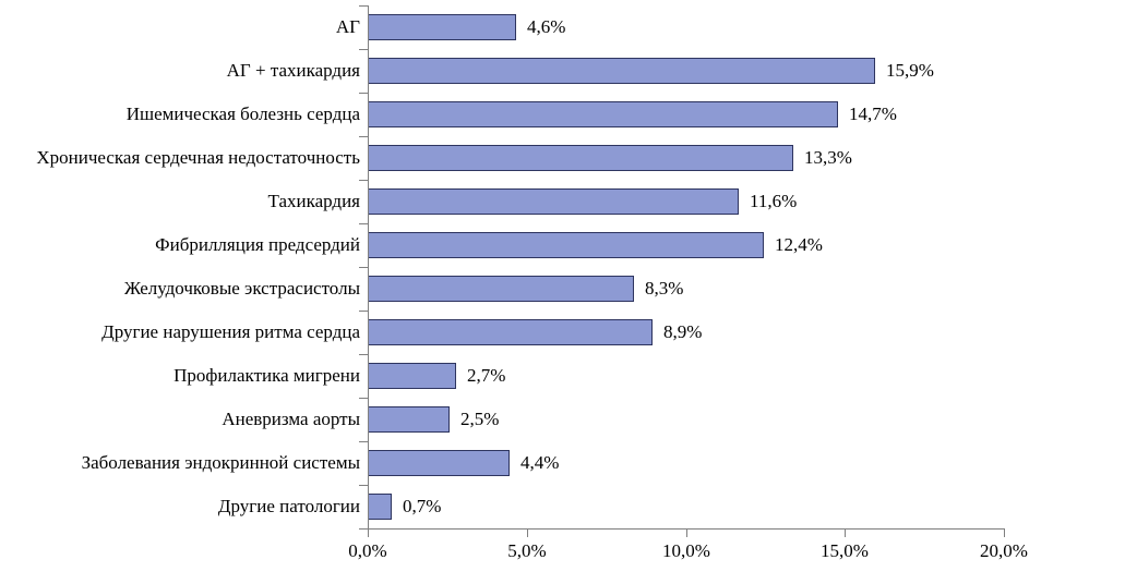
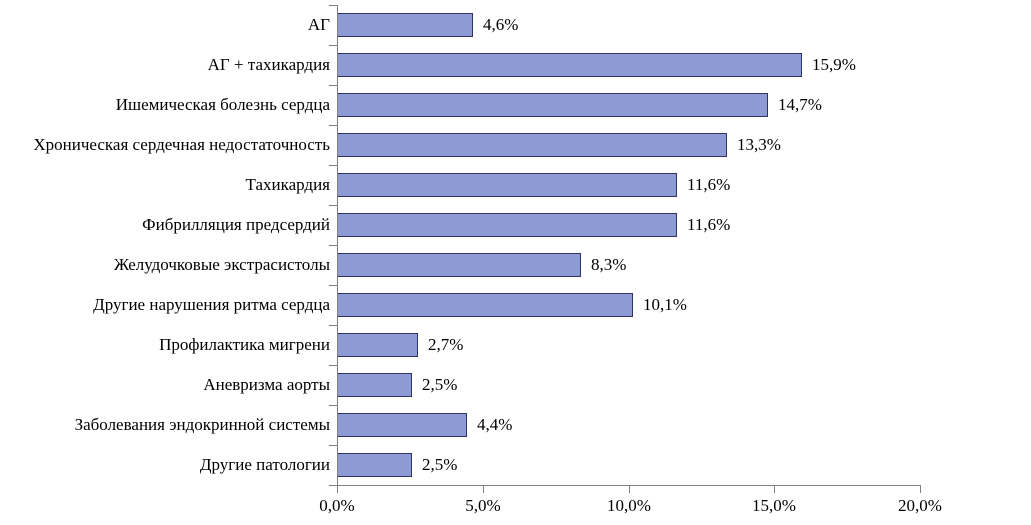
Фибрилляция предсердий: 12,4% -> 11,6%
Другие нарушения ритма сердца: 8,9% -> 10,1%
Другие патологии: 0,7% -> 2,5%
